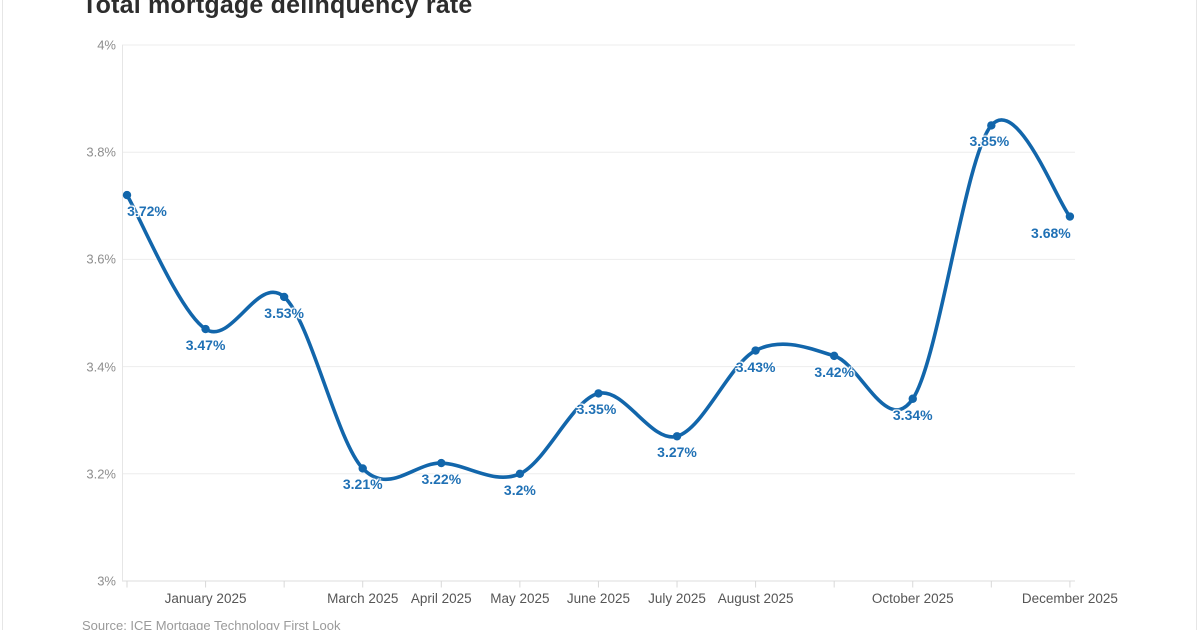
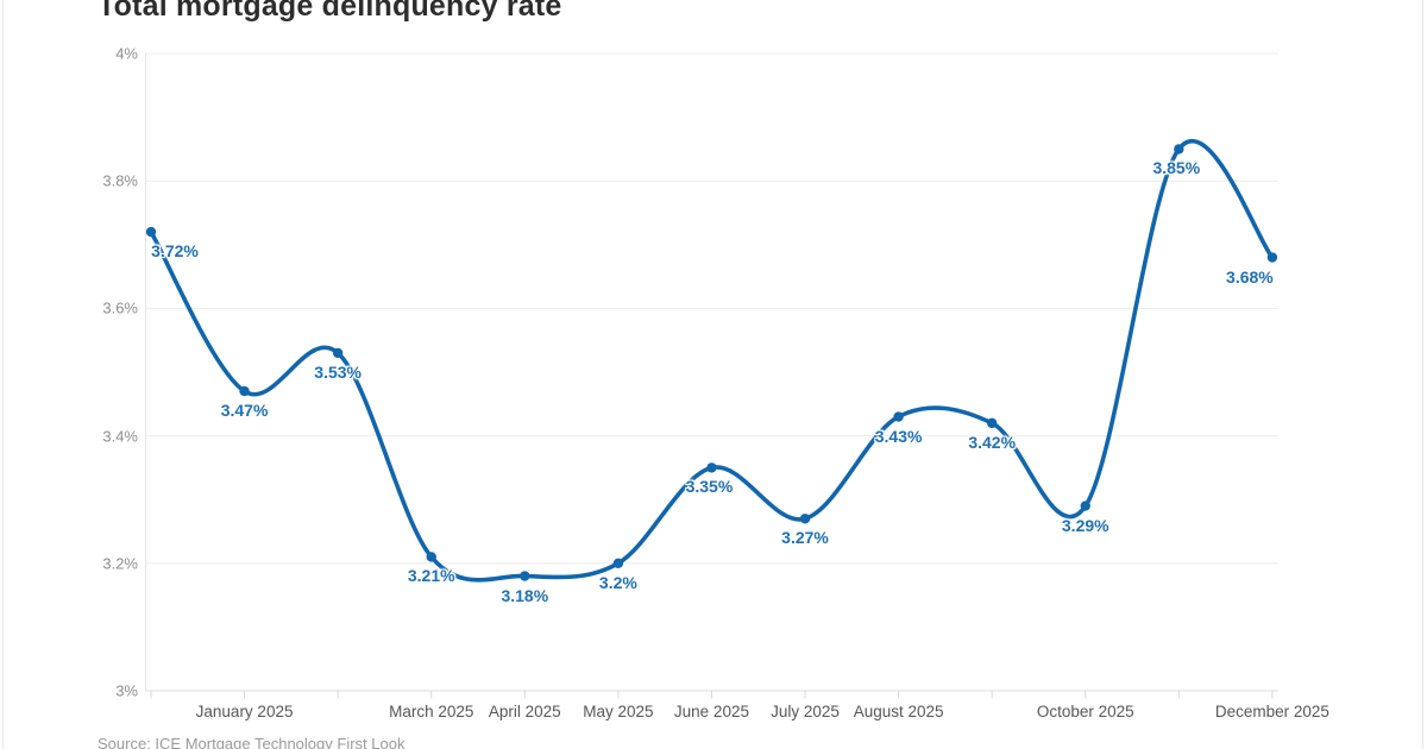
April 2025: 3.22% -> 3.18%
October 2025: 3.34% -> 3.29%
